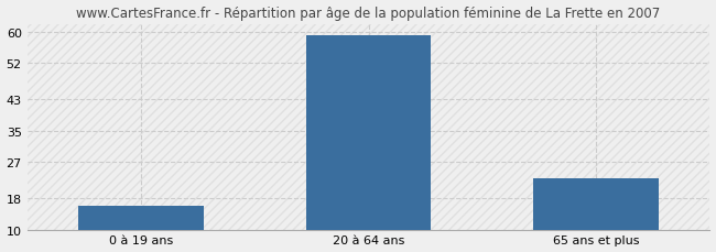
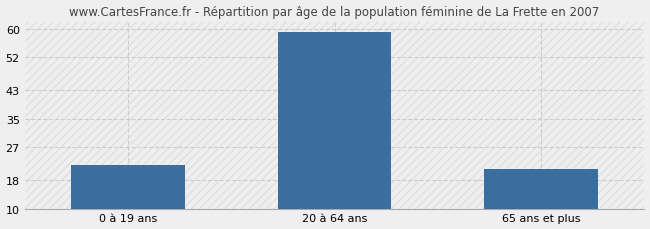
0 à 19 ans: 16 -> 22
65 ans et plus: 23 -> 21
